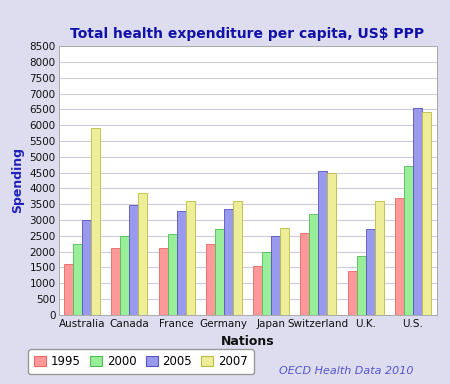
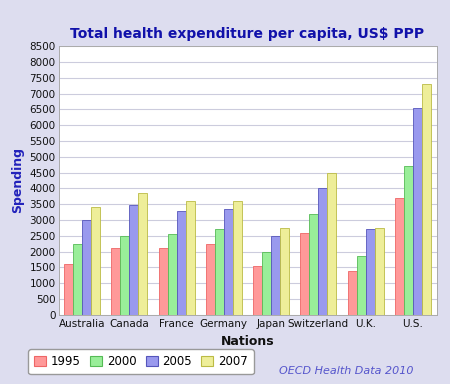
2007/Australia: 5900 -> 3400
2005/Switzerland: 4550 -> 4000
2007/U.K.: 3600 -> 2750
2007/U.S.: 6400 -> 7300
